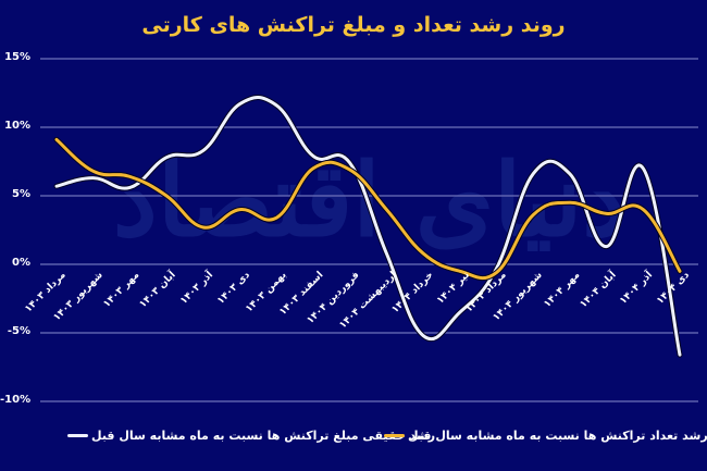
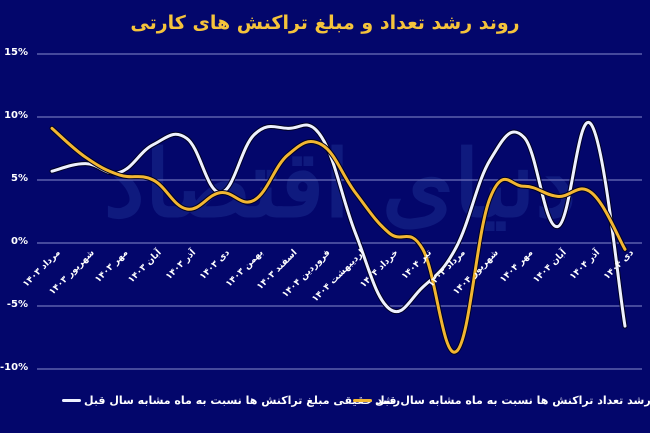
رشد تعداد تراکنش ها نسبت به ماه مشابه سال قبل/مهر ۱۴۰۳: 6.4% -> 5.4%
رشد حقیقی مبلغ تراکنش ها نسبت به ماه مشابه سال قبل/دی ۱۴۰۳: 11.7% -> 4.0%
رشد حقیقی مبلغ تراکنش ها نسبت به ماه مشابه سال قبل/بهمن ۱۴۰۳: 11.6% -> 8.6%
رشد حقیقی مبلغ تراکنش ها نسبت به ماه مشابه سال قبل/اسفند ۱۴۰۳: 7.9% -> 9.1%
رشد حقیقی مبلغ تراکنش ها نسبت به ماه مشابه سال قبل/فروردین ۱۴۰۴: 7.4% -> 8.4%
رشد تعداد تراکنش ها نسبت به ماه مشابه سال قبل/فروردین ۱۴۰۴: 6.9% -> 7.8%
رشد تعداد تراکنش ها نسبت به ماه مشابه سال قبل/مرداد ۱۴۰۴: -0.6% -> -8.6%
رشد حقیقی مبلغ تراکنش ها نسبت به ماه مشابه سال قبل/مهر ۱۴۰۴: 6.6% -> 8.4%
رشد حقیقی مبلغ تراکنش ها نسبت به ماه مشابه سال قبل/آذر ۱۴۰۴: 7.0% -> 9.4%
